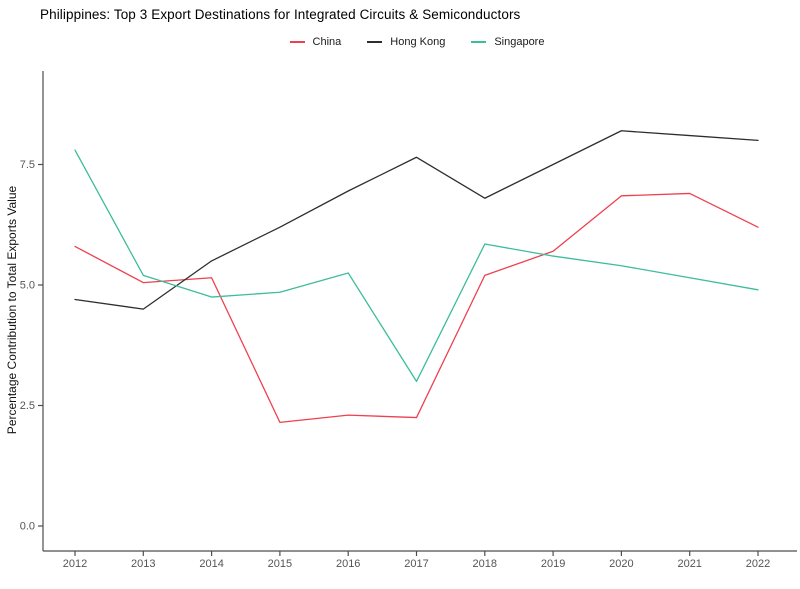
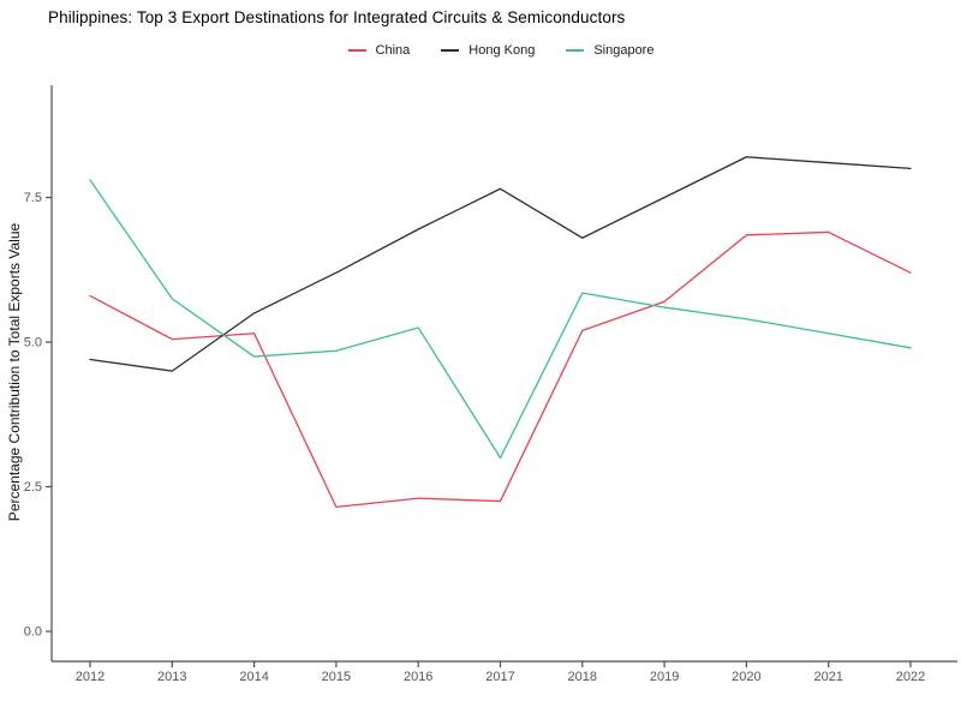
Singapore/2013: 5.2 -> 5.8
